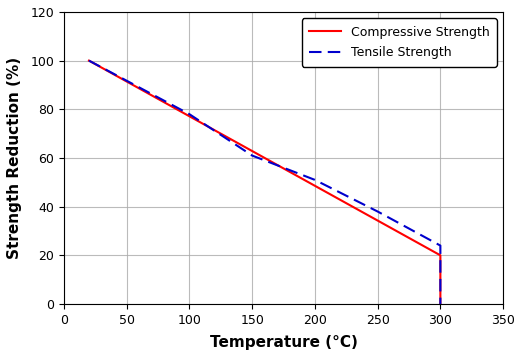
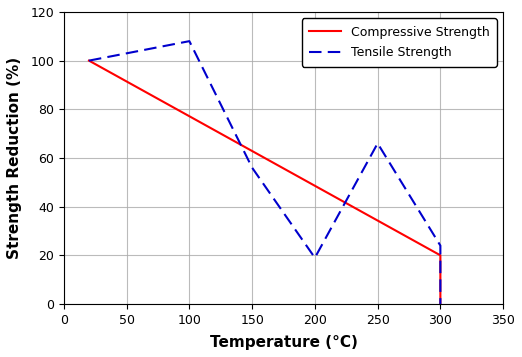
Tensile Strength/100: 78 -> 108
Tensile Strength/150: 61 -> 56
Tensile Strength/200: 51 -> 19
Tensile Strength/250: 38 -> 66
